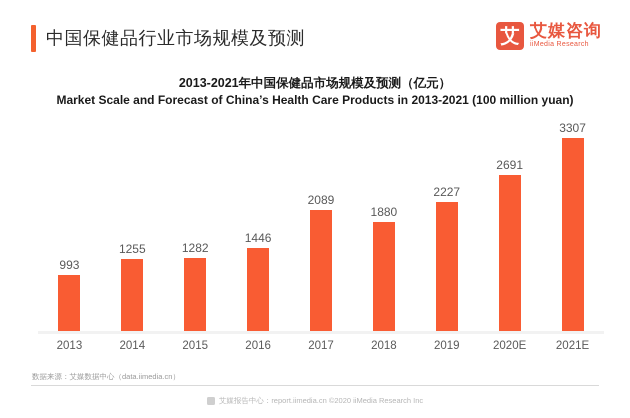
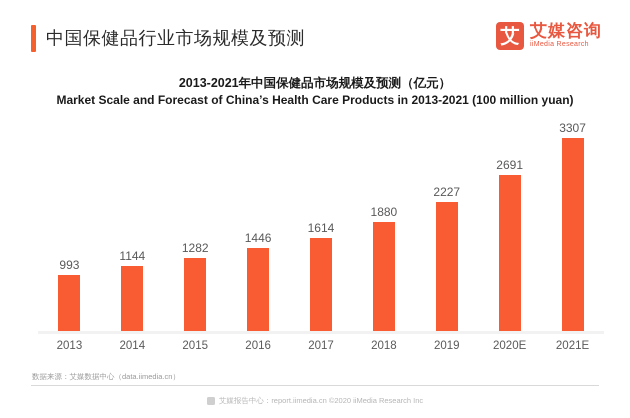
2014: 1255 -> 1144
2017: 2089 -> 1614
